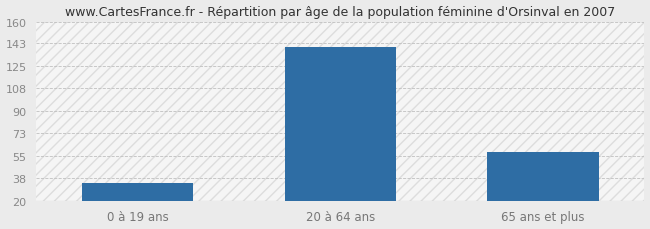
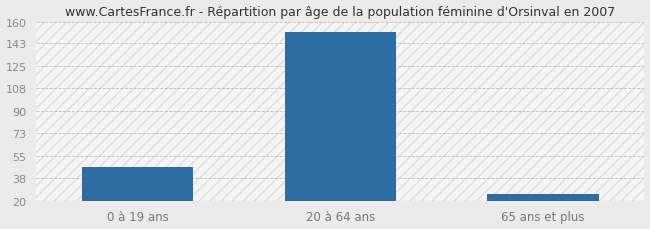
0 à 19 ans: 34 -> 46
20 à 64 ans: 140 -> 152
65 ans et plus: 58 -> 25
